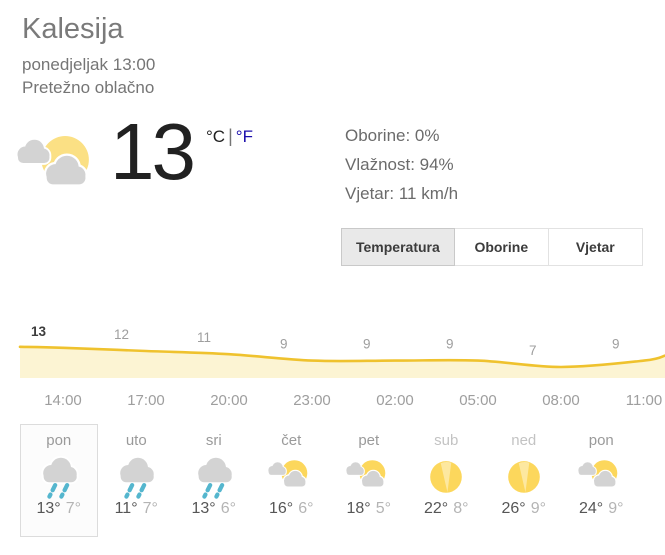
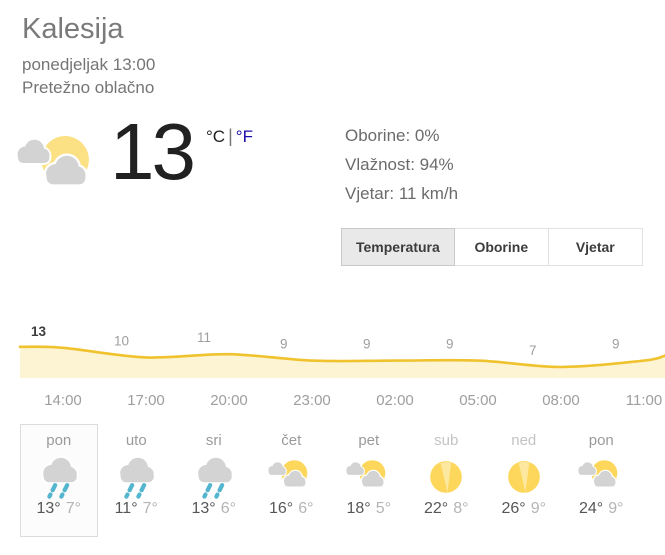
17:00: 12 -> 10
